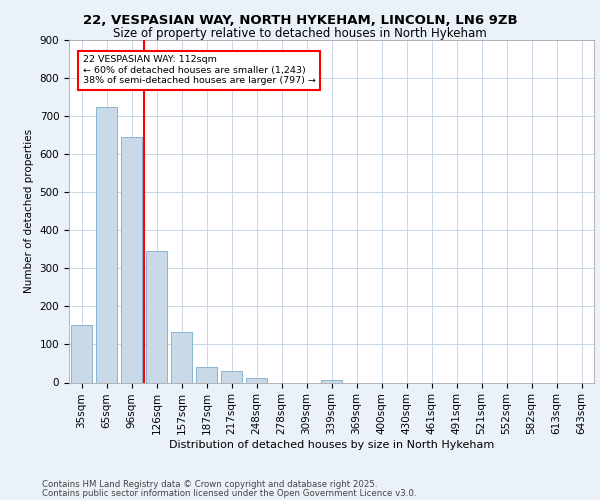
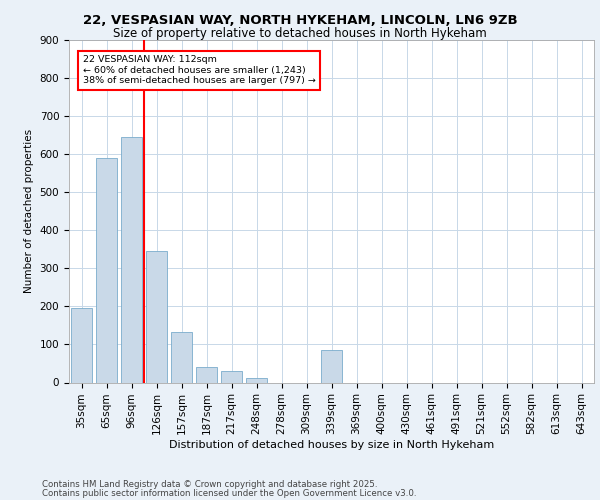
35sqm: 150 -> 195
65sqm: 725 -> 590
339sqm: 7 -> 85
